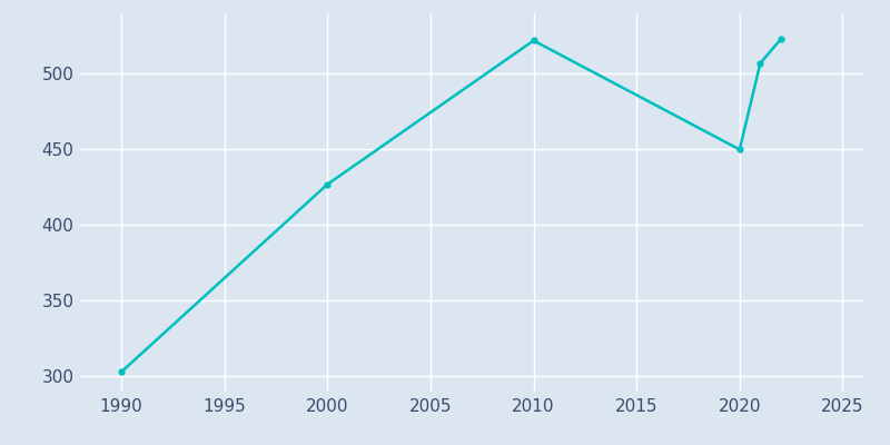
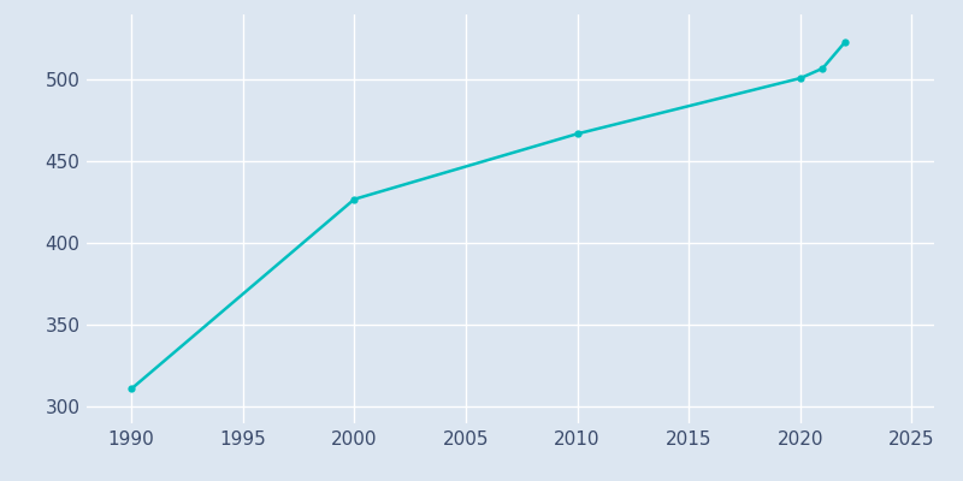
1990: 303 -> 311
2010: 522 -> 467
2020: 450 -> 501
